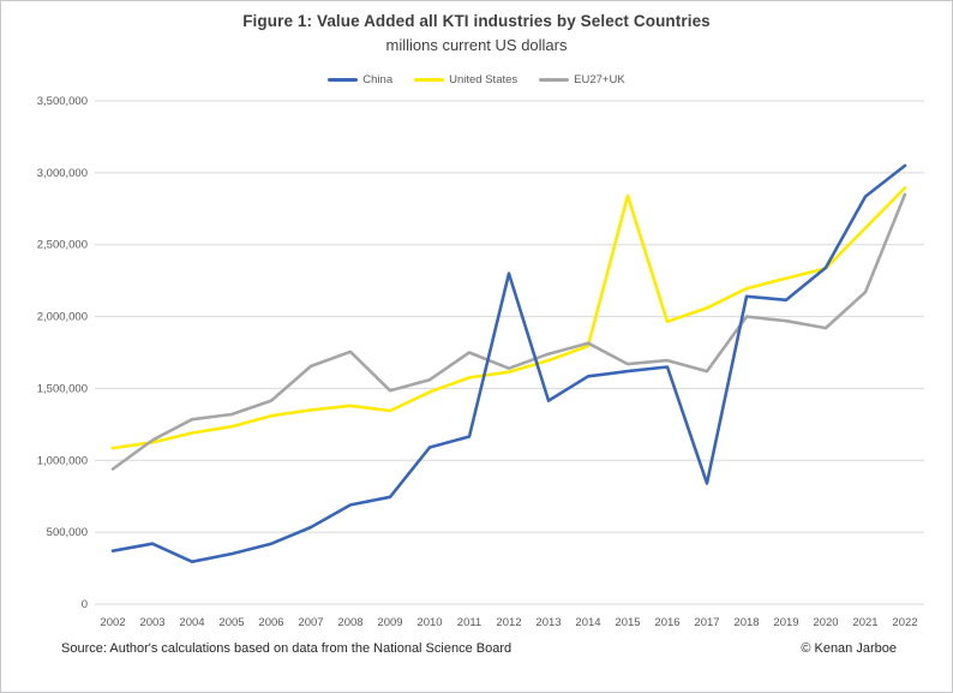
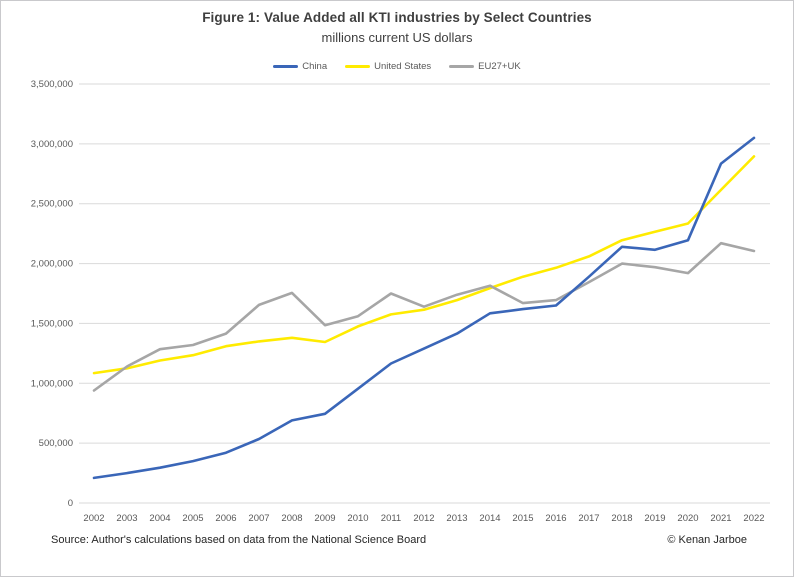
China/2002: 370000 -> 210000
China/2003: 420000 -> 250000
China/2010: 1090000 -> 960000
China/2012: 2300000 -> 1290000
United States/2015: 2840000 -> 1890000
China/2017: 840000 -> 1890000
EU27+UK/2017: 1620000 -> 1840000
China/2020: 2340000 -> 2200000
EU27+UK/2022: 2850000 -> 2100000
